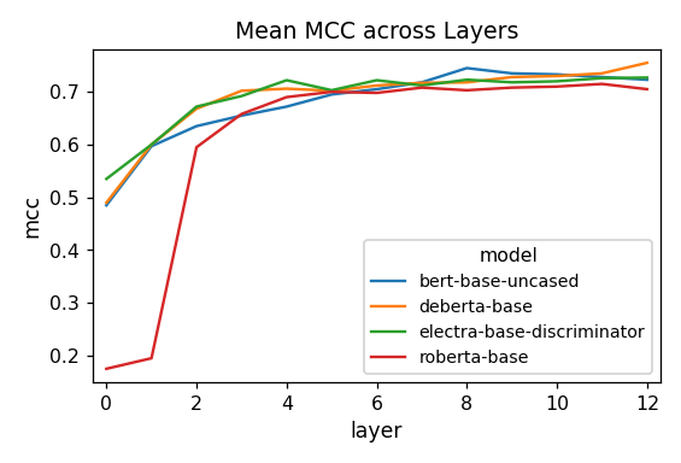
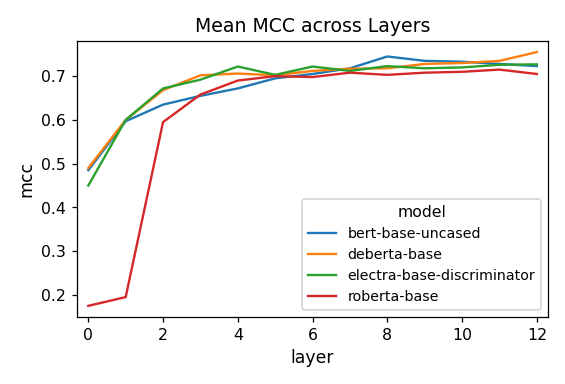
electra-base-discriminator/0: 0.535 -> 0.450
